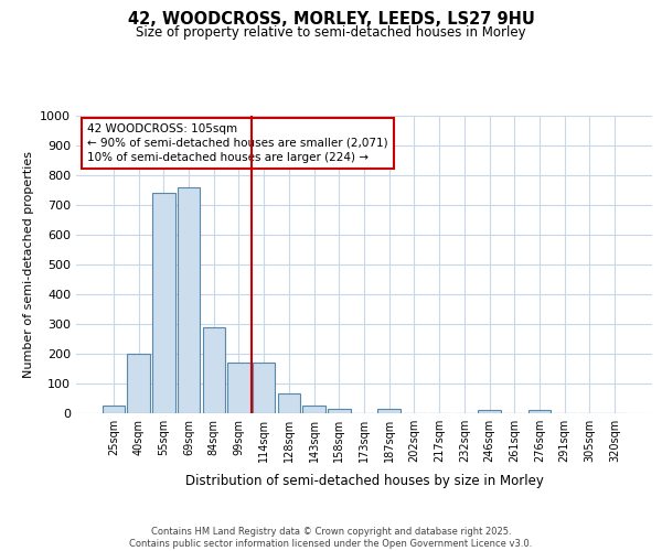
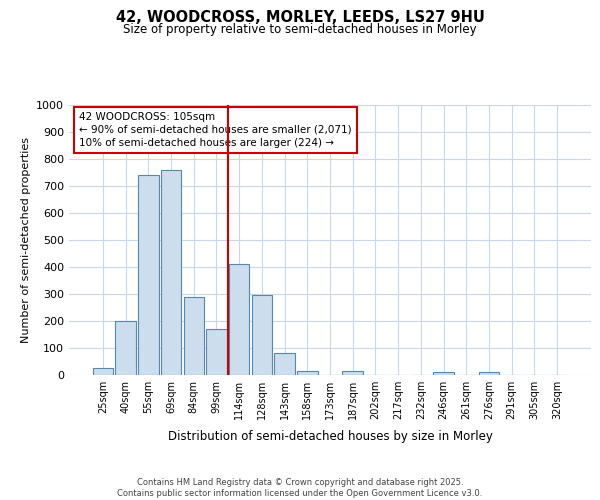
114sqm: 170 -> 410
128sqm: 65 -> 295
143sqm: 25 -> 80
